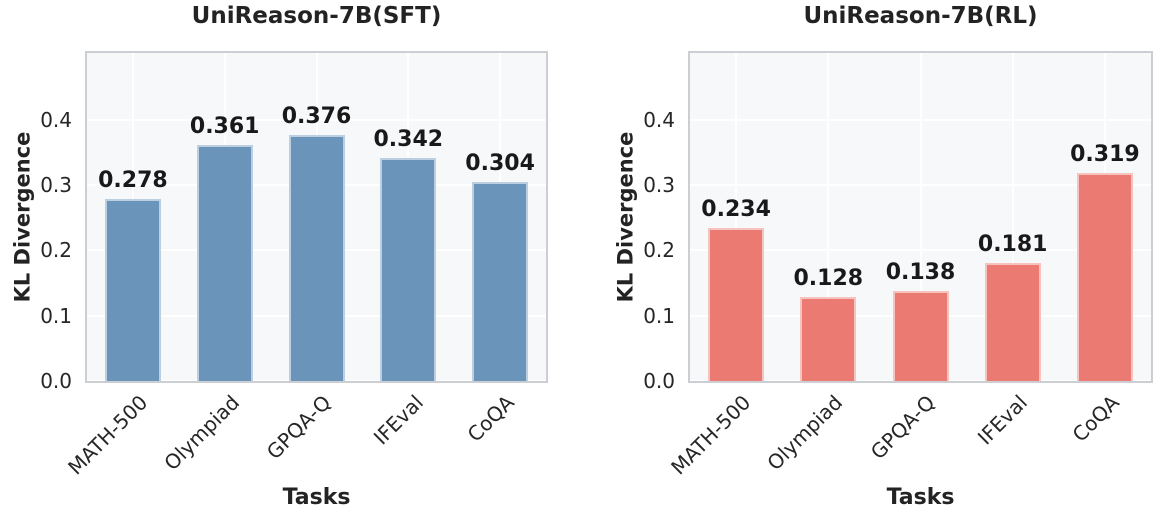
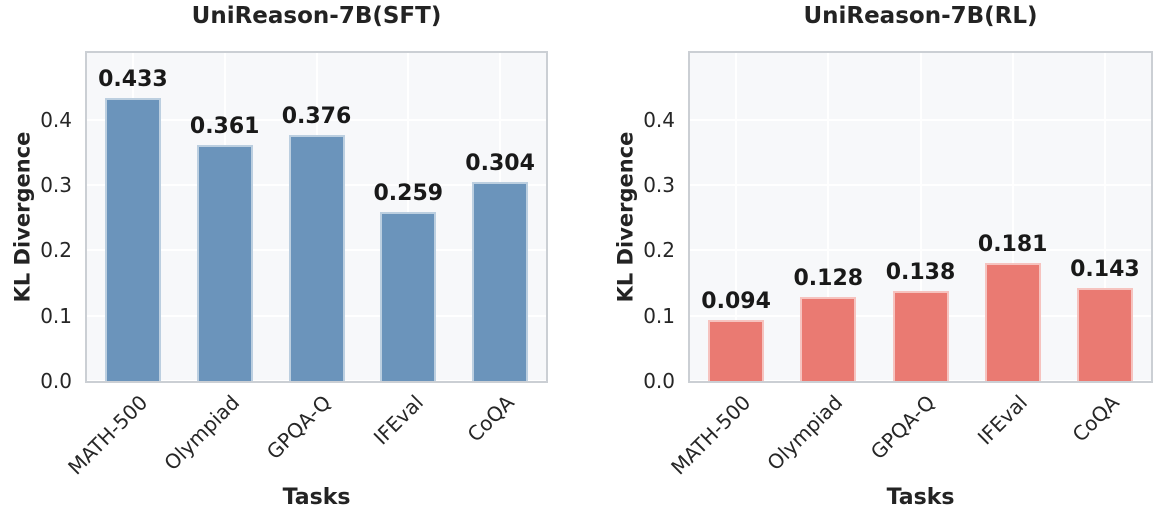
UniReason-7B(SFT)/MATH-500: 0.278 -> 0.433
UniReason-7B(SFT)/IFEval: 0.342 -> 0.259
UniReason-7B(RL)/MATH-500: 0.234 -> 0.094
UniReason-7B(RL)/CoQA: 0.319 -> 0.143
